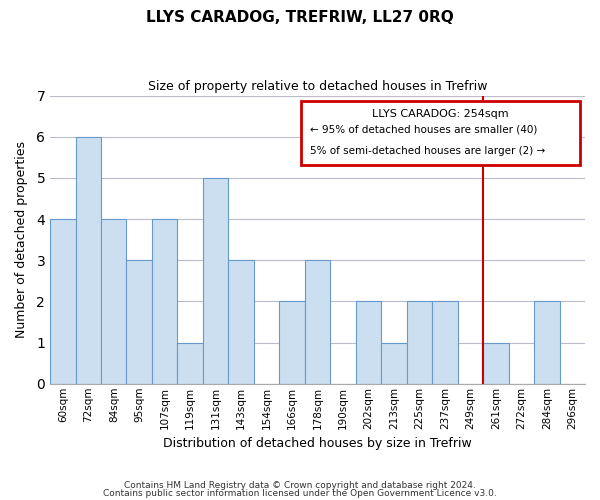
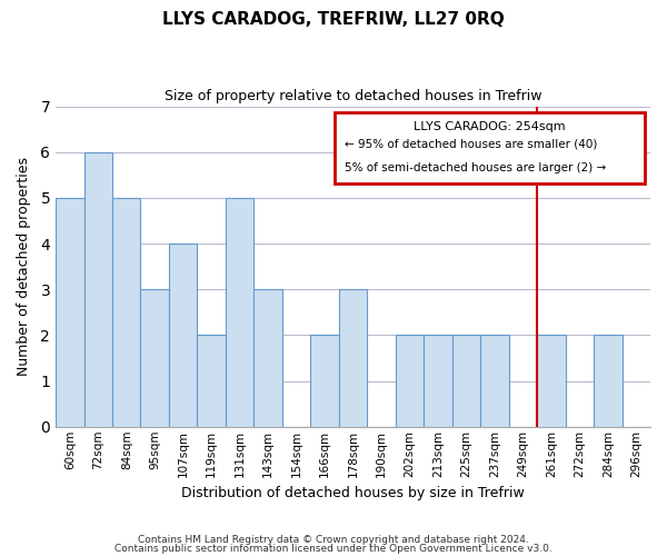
60sqm: 4 -> 5
84sqm: 4 -> 5
119sqm: 1 -> 2
213sqm: 1 -> 2
261sqm: 1 -> 2
